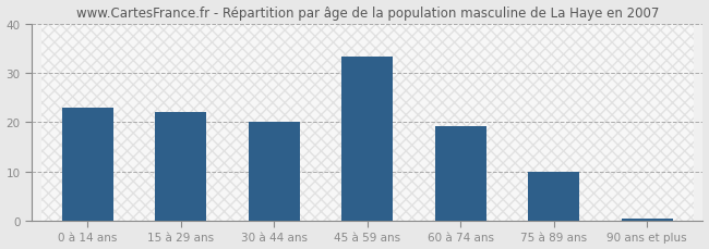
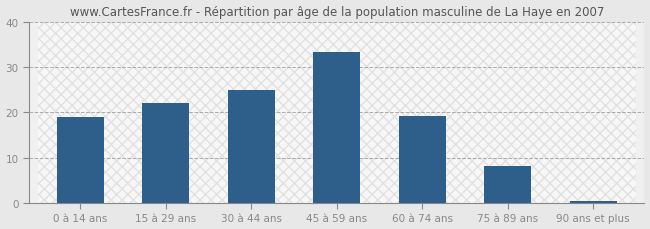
0 à 14 ans: 23.0 -> 19.0
30 à 44 ans: 20.0 -> 25.0
75 à 89 ans: 10.0 -> 8.2
